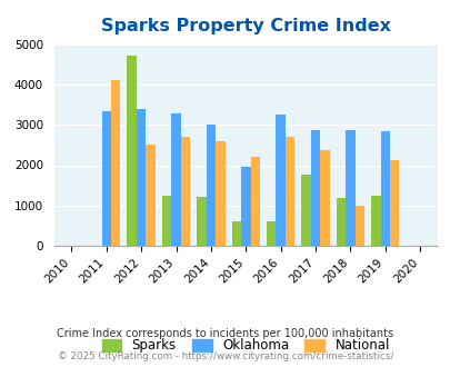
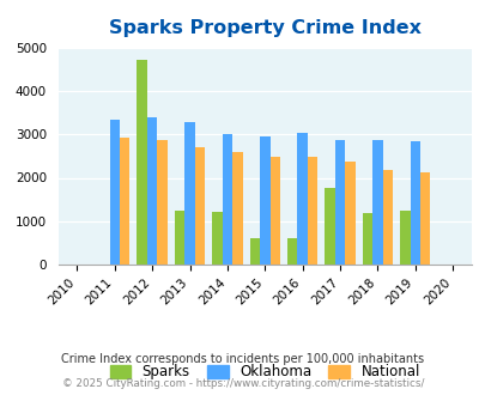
National/2011: 4100 -> 2930
National/2012: 2500 -> 2870
Oklahoma/2015: 1950 -> 2940
National/2015: 2200 -> 2490
Oklahoma/2016: 3250 -> 3020
National/2016: 2700 -> 2470
National/2018: 1000 -> 2190
